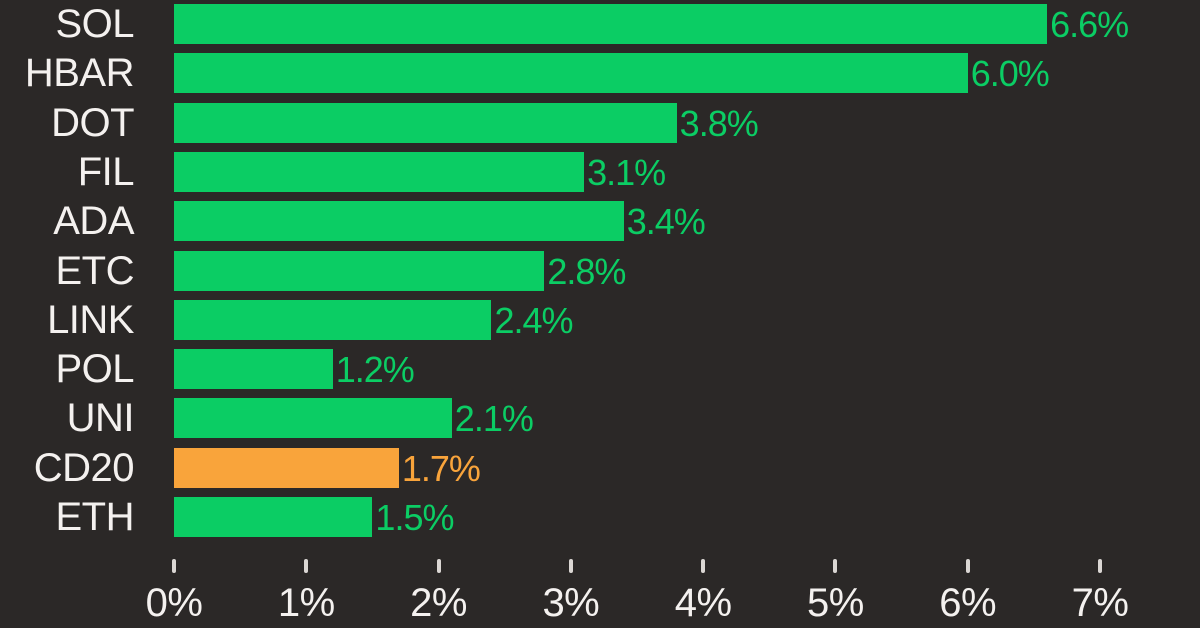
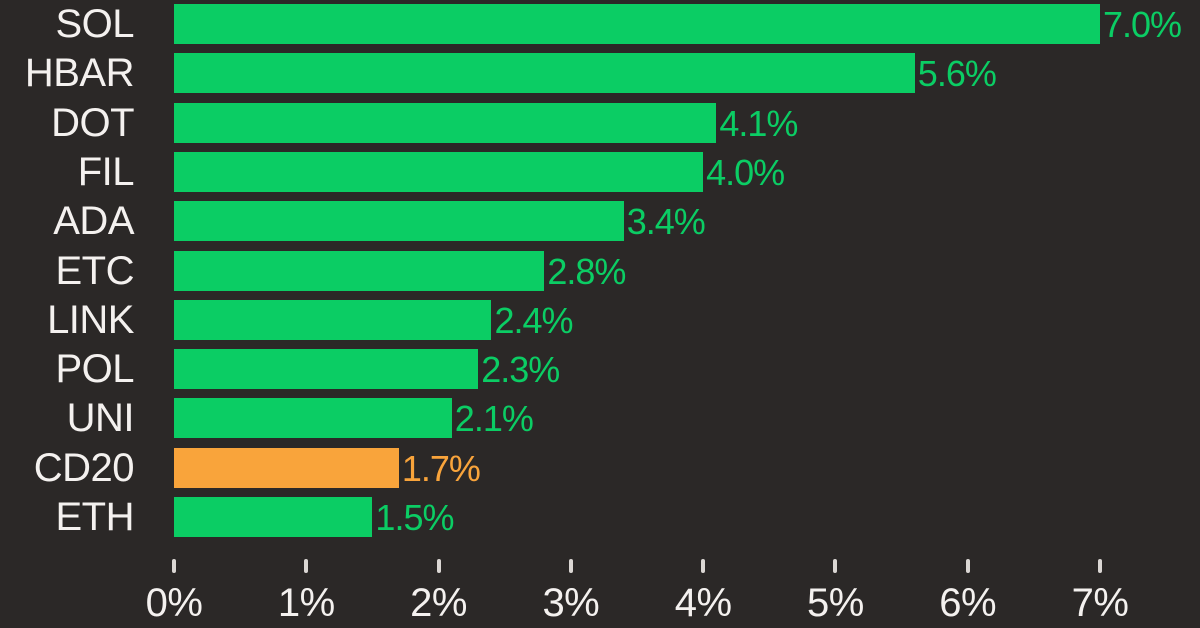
SOL: 6.6% -> 7.0%
HBAR: 6.0% -> 5.6%
DOT: 3.8% -> 4.1%
FIL: 3.1% -> 4.0%
POL: 1.2% -> 2.3%
